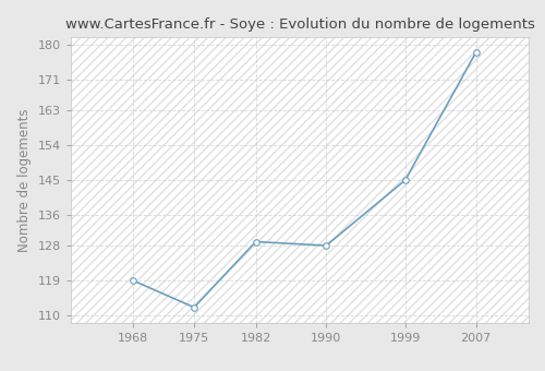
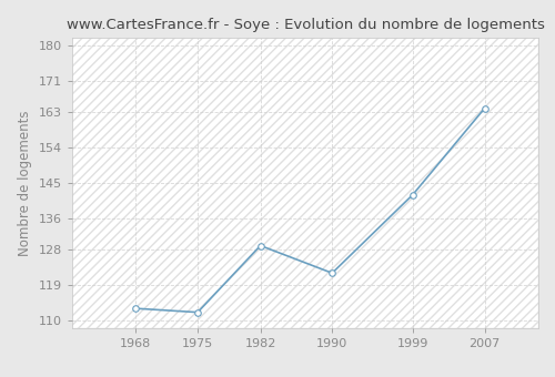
1968: 119 -> 113
1990: 128 -> 122
1999: 145 -> 142
2007: 178 -> 164
